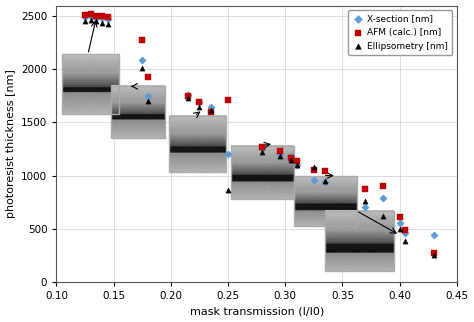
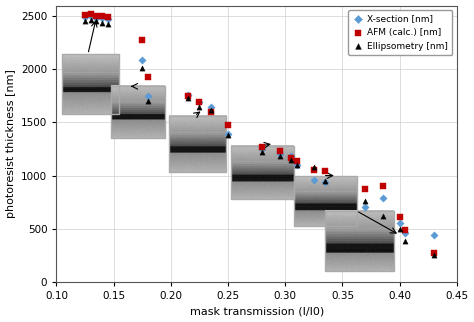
X-section [nm]/0.25: 1200 -> 1390
AFM (calc.) [nm]/0.25: 1710 -> 1480
Ellipsometry [nm]/0.25: 860 -> 1380
